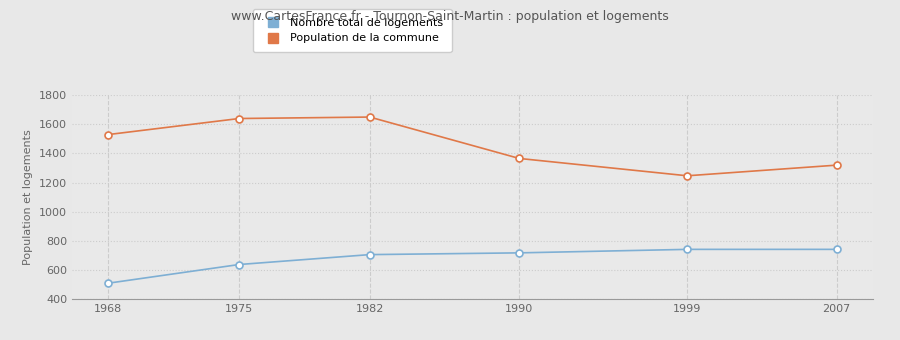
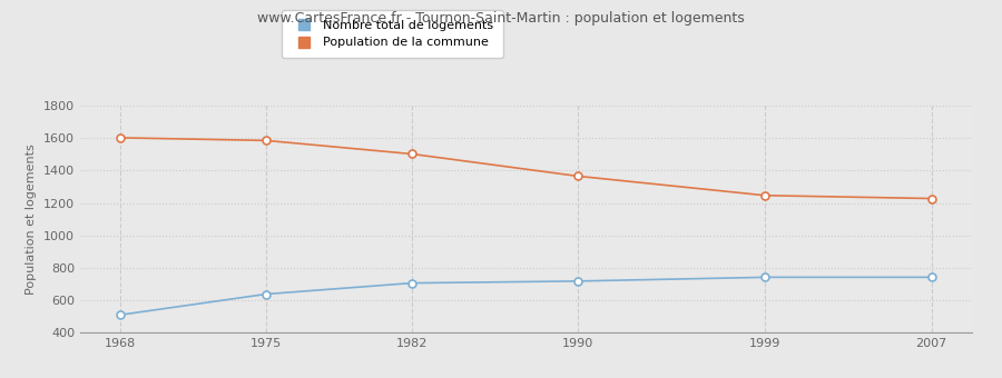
Population de la commune/1968: 1530 -> 1600
Population de la commune/1975: 1640 -> 1590
Population de la commune/1982: 1650 -> 1500
Population de la commune/2007: 1320 -> 1230
